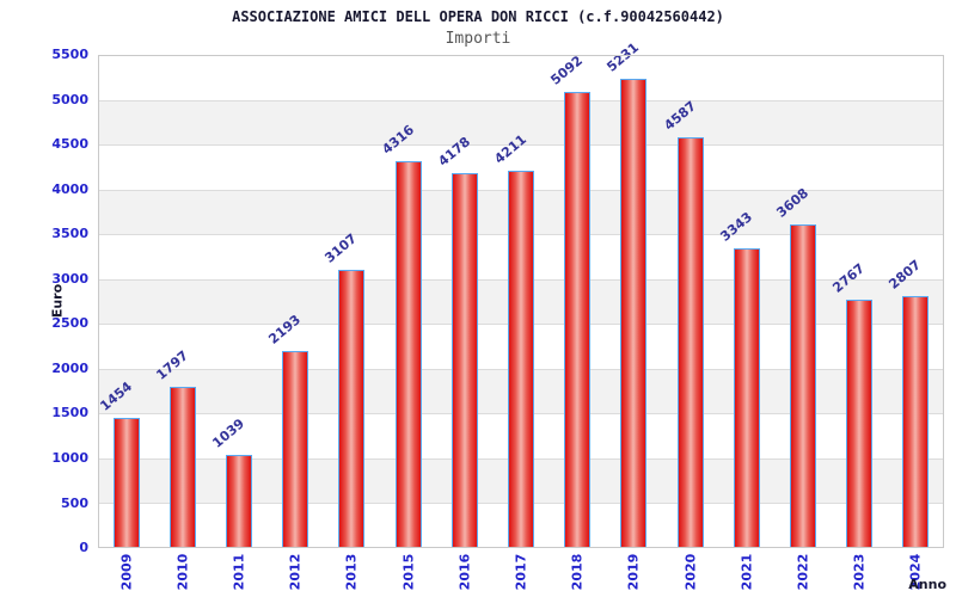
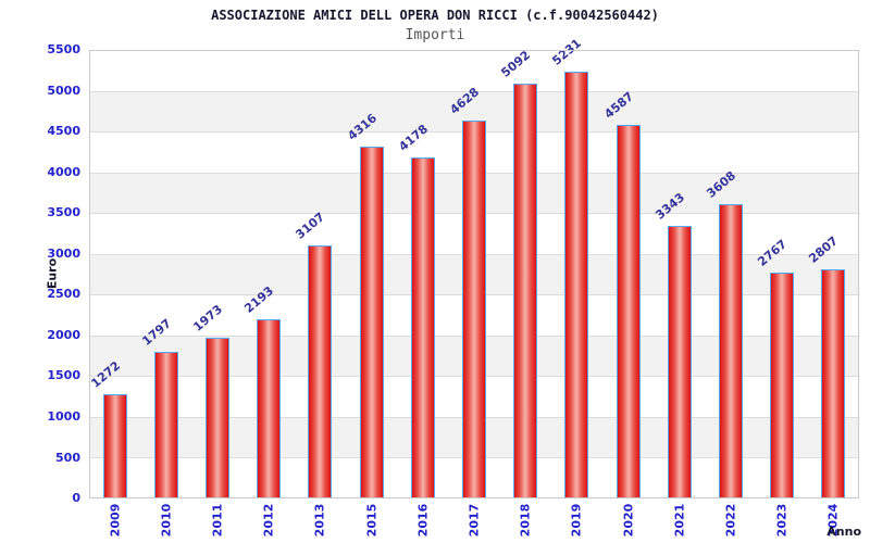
2009: 1454 -> 1272
2011: 1039 -> 1973
2017: 4211 -> 4628
